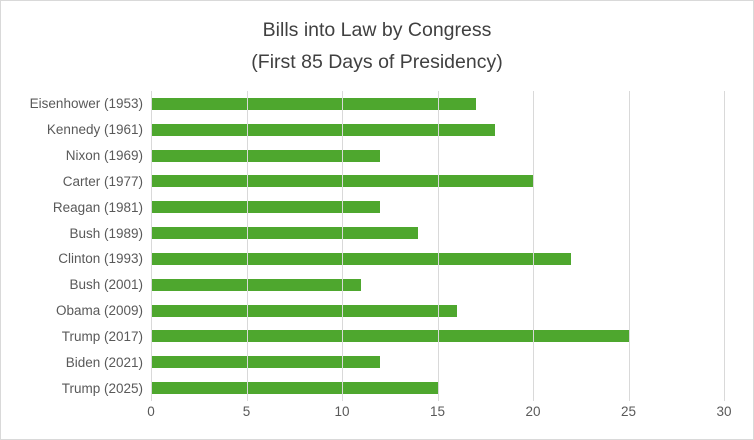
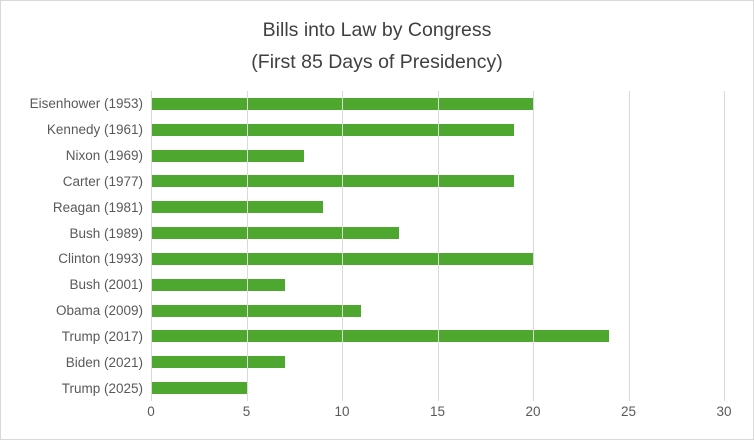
Eisenhower (1953): 17 -> 20
Kennedy (1961): 18 -> 19
Nixon (1969): 12 -> 8
Carter (1977): 20 -> 19
Reagan (1981): 12 -> 9
Bush (1989): 14 -> 13
Clinton (1993): 22 -> 20
Bush (2001): 11 -> 7
Obama (2009): 16 -> 11
Trump (2017): 25 -> 24
Biden (2021): 12 -> 7
Trump (2025): 15 -> 5
